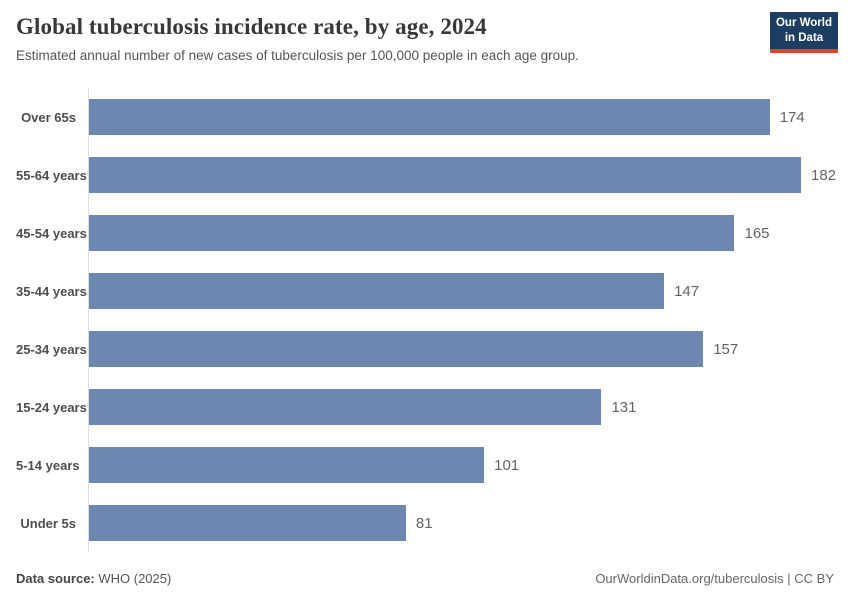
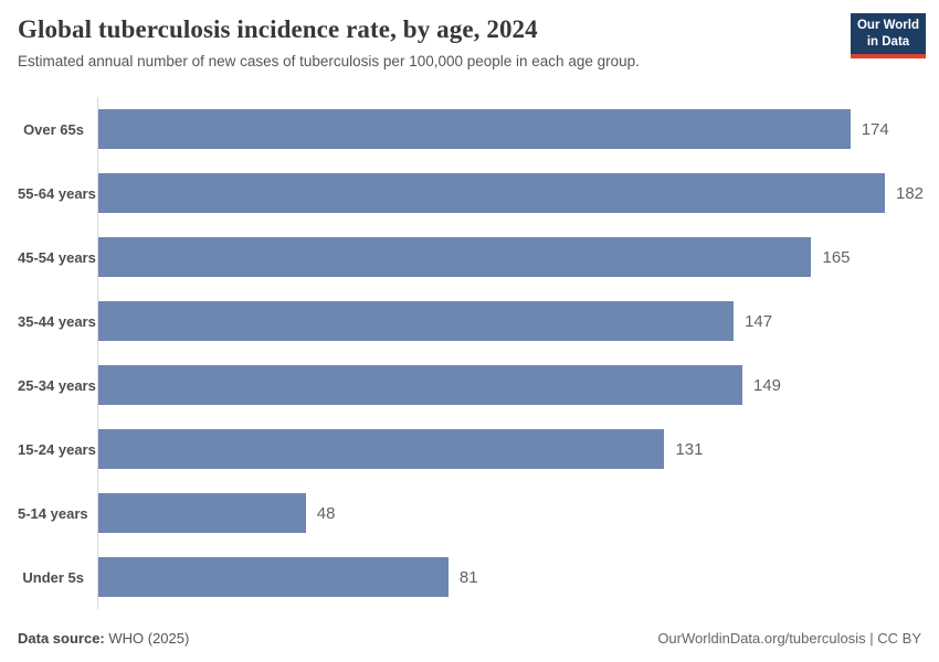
25-34 years: 157 -> 149
5-14 years: 101 -> 48
